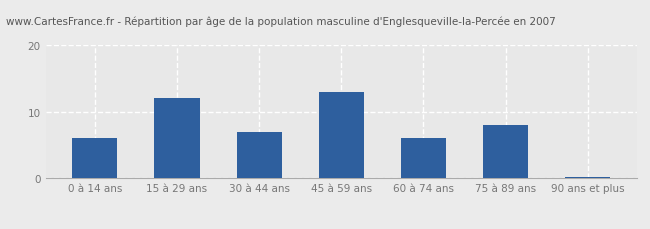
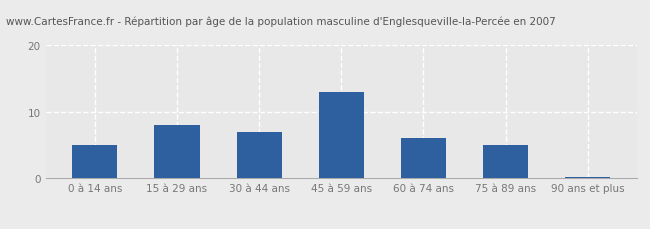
0 à 14 ans: 6.0 -> 5.0
15 à 29 ans: 12.0 -> 8.0
75 à 89 ans: 8.0 -> 5.0
